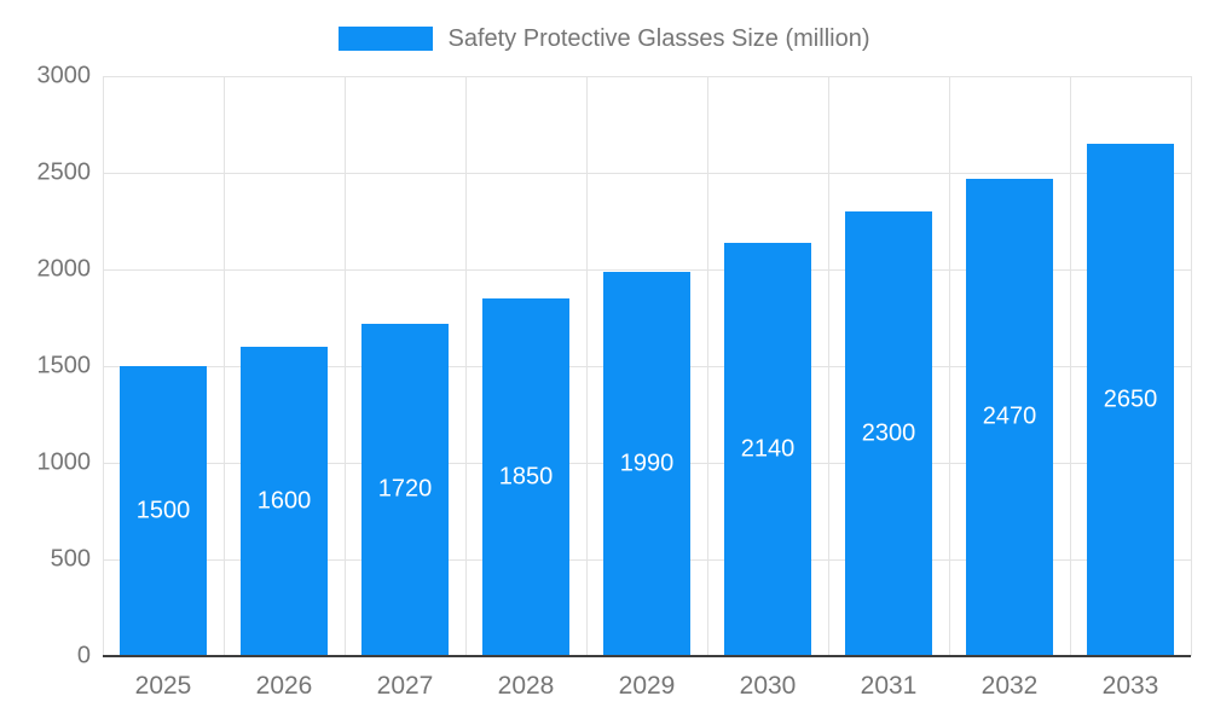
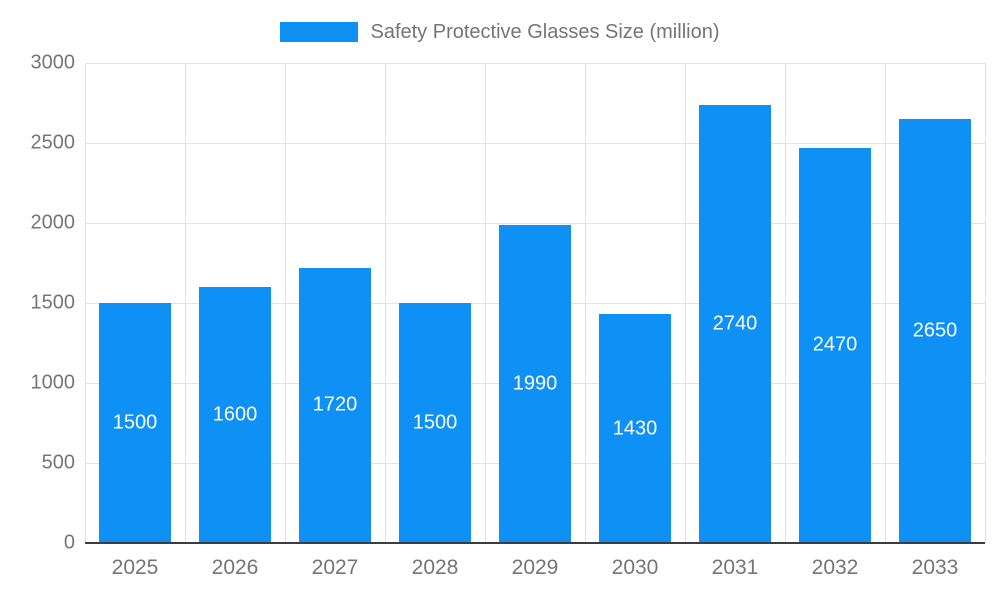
2028: 1850 -> 1500
2030: 2140 -> 1430
2031: 2300 -> 2740
